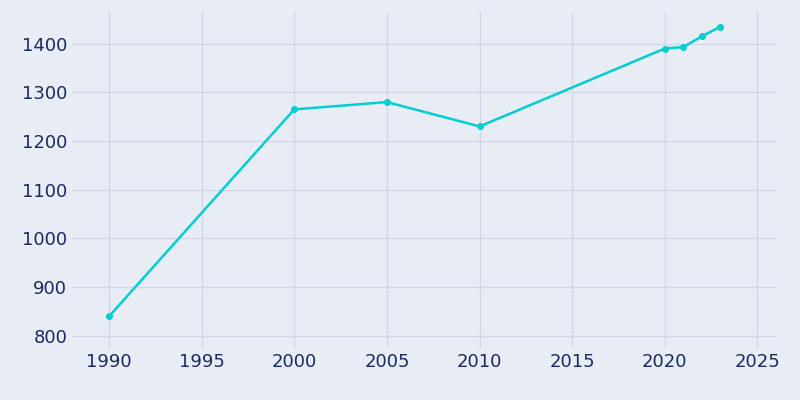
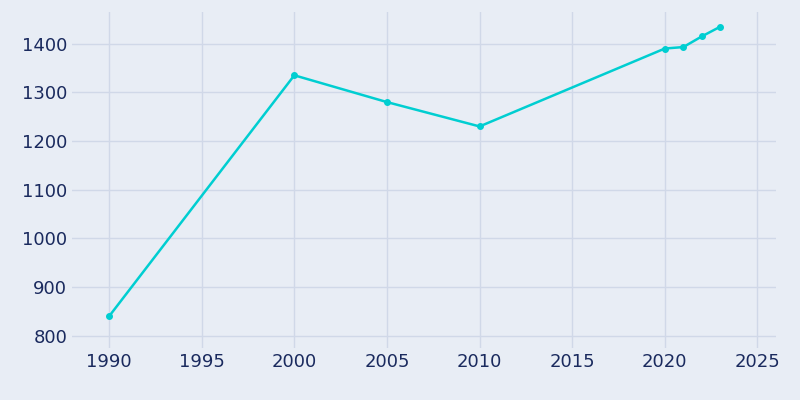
2000: 1265 -> 1335
